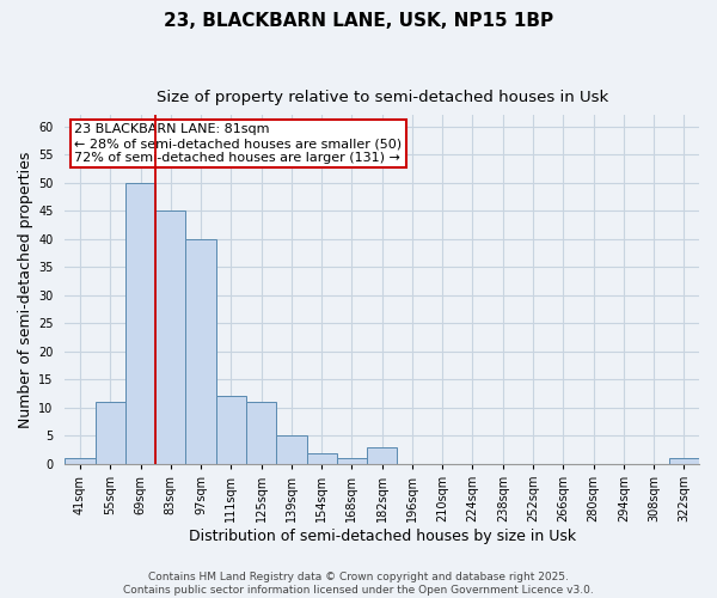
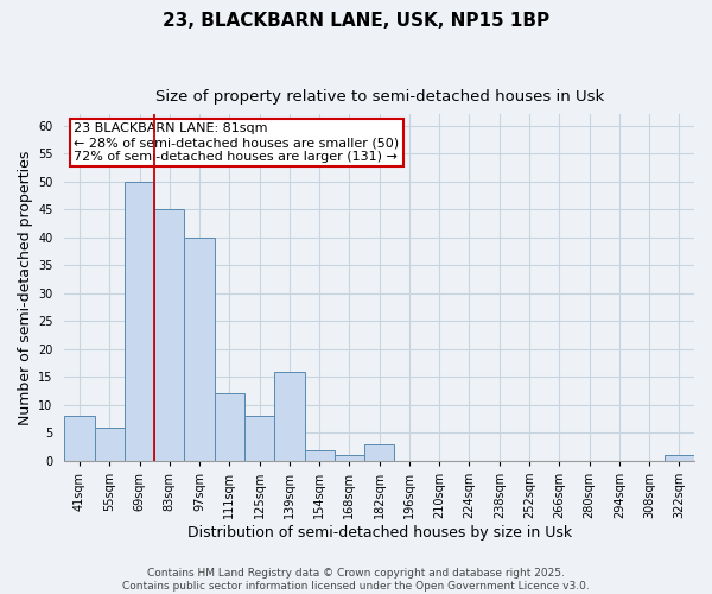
41sqm: 1 -> 8
55sqm: 11 -> 6
125sqm: 11 -> 8
139sqm: 5 -> 16
